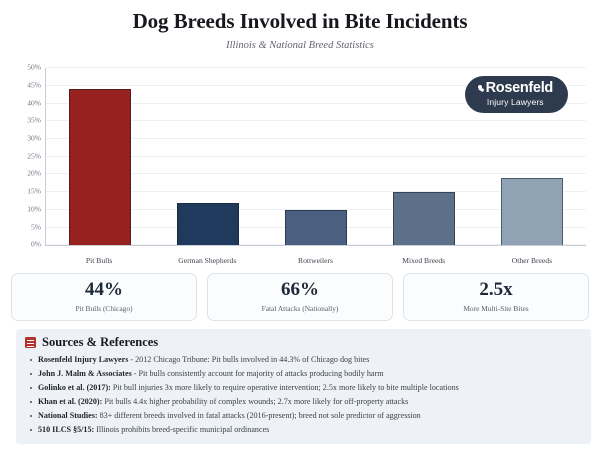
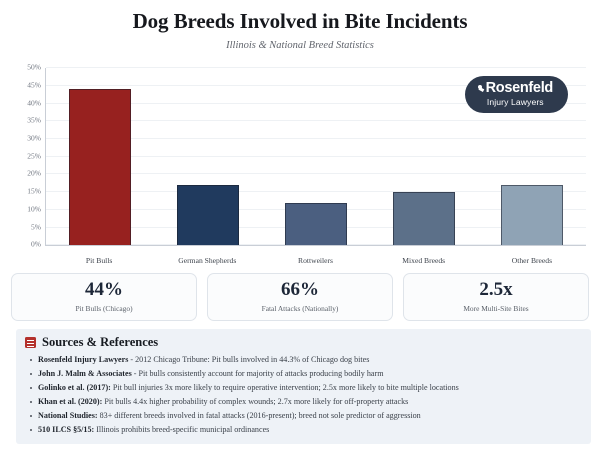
German Shepherds: 12% -> 17%
Rottweilers: 10% -> 12%
Other Breeds: 19% -> 17%
